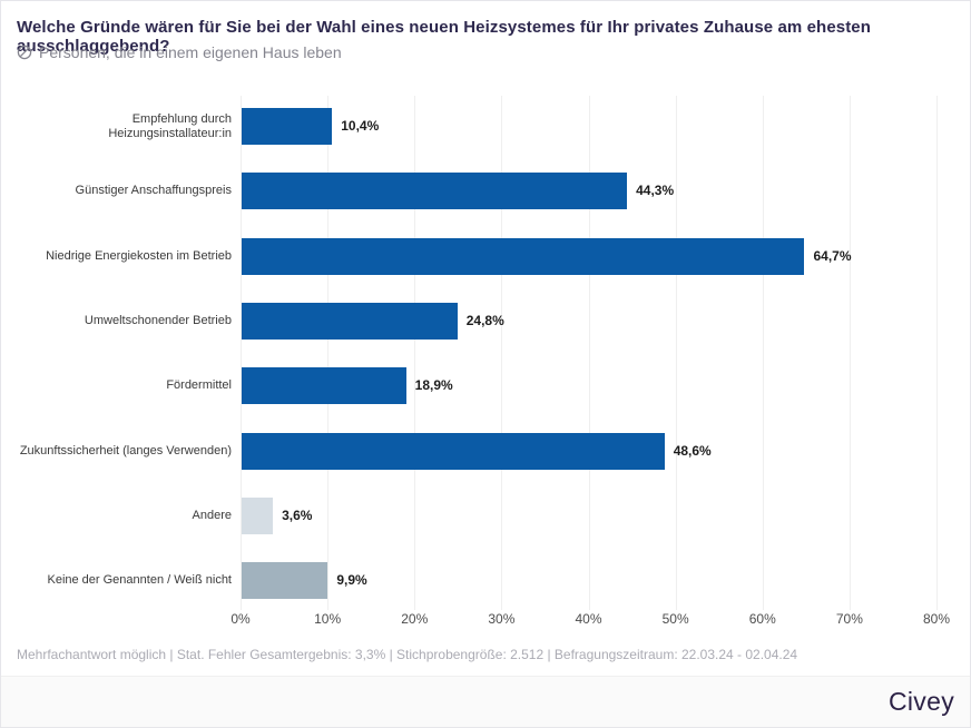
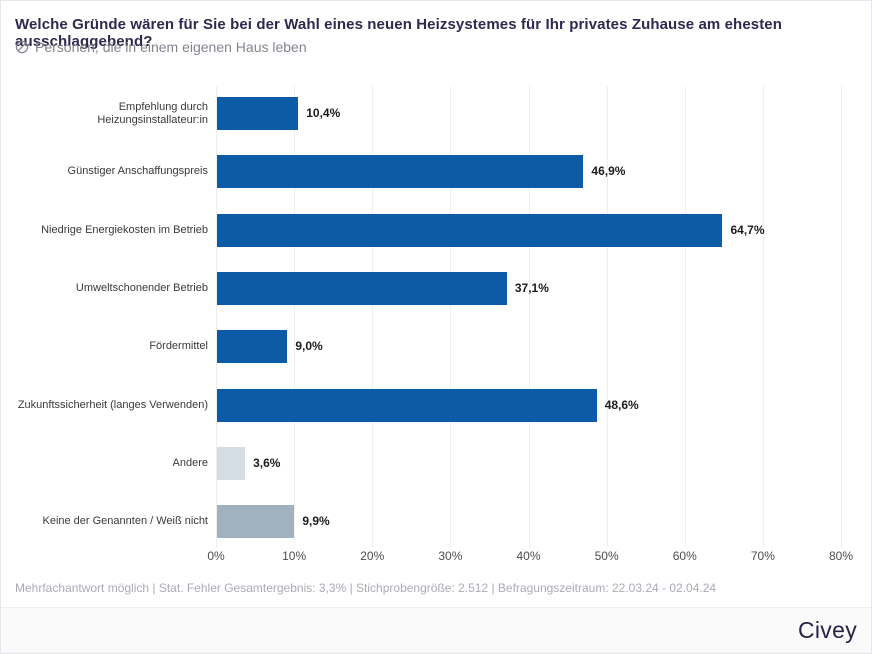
Günstiger Anschaffungspreis: 44,3% -> 46,9%
Umweltschonender Betrieb: 24,8% -> 37,1%
Fördermittel: 18,9% -> 9,0%
